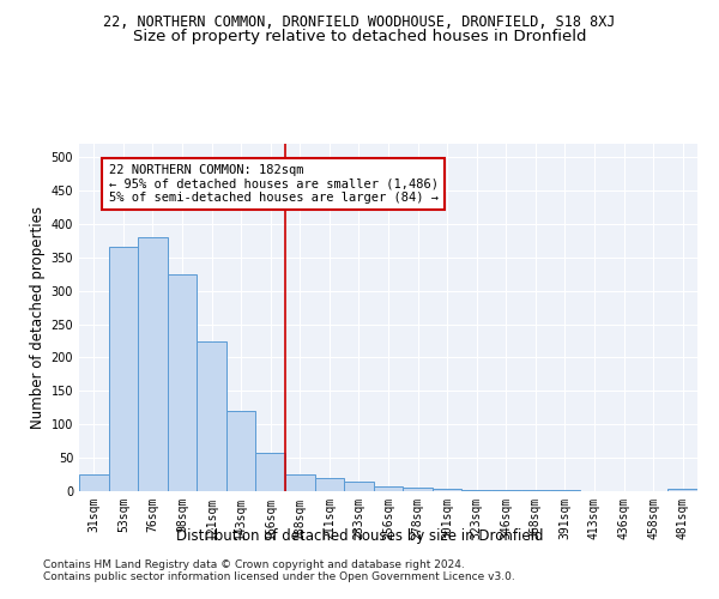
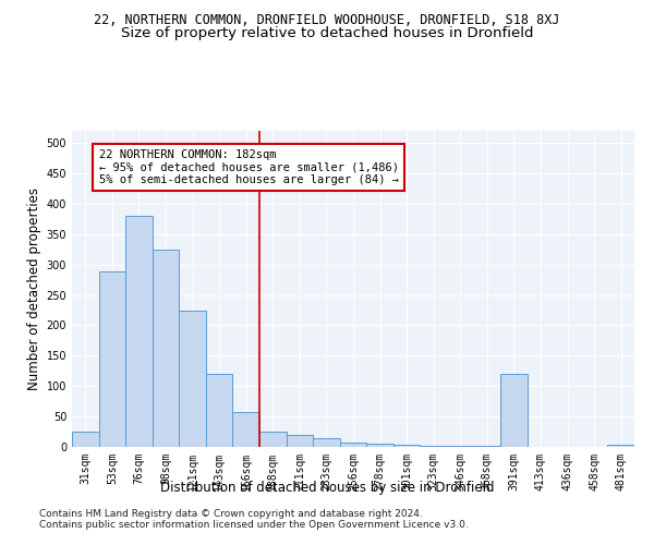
53sqm: 365 -> 288
391sqm: 1 -> 120
